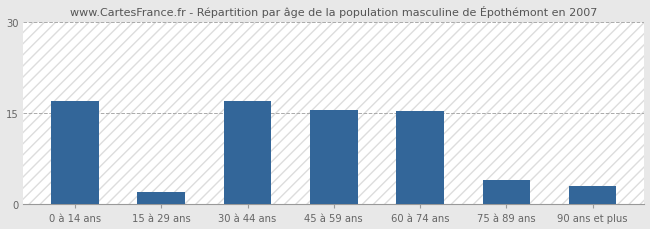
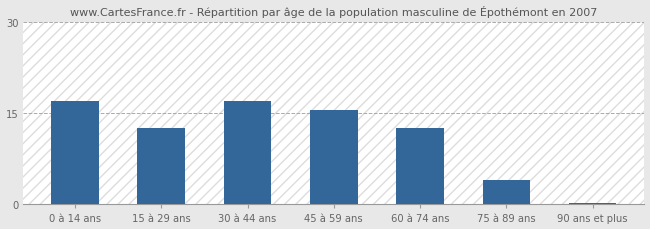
15 à 29 ans: 2.0 -> 12.5
60 à 74 ans: 15.4 -> 12.5
90 ans et plus: 3.0 -> 0.3
